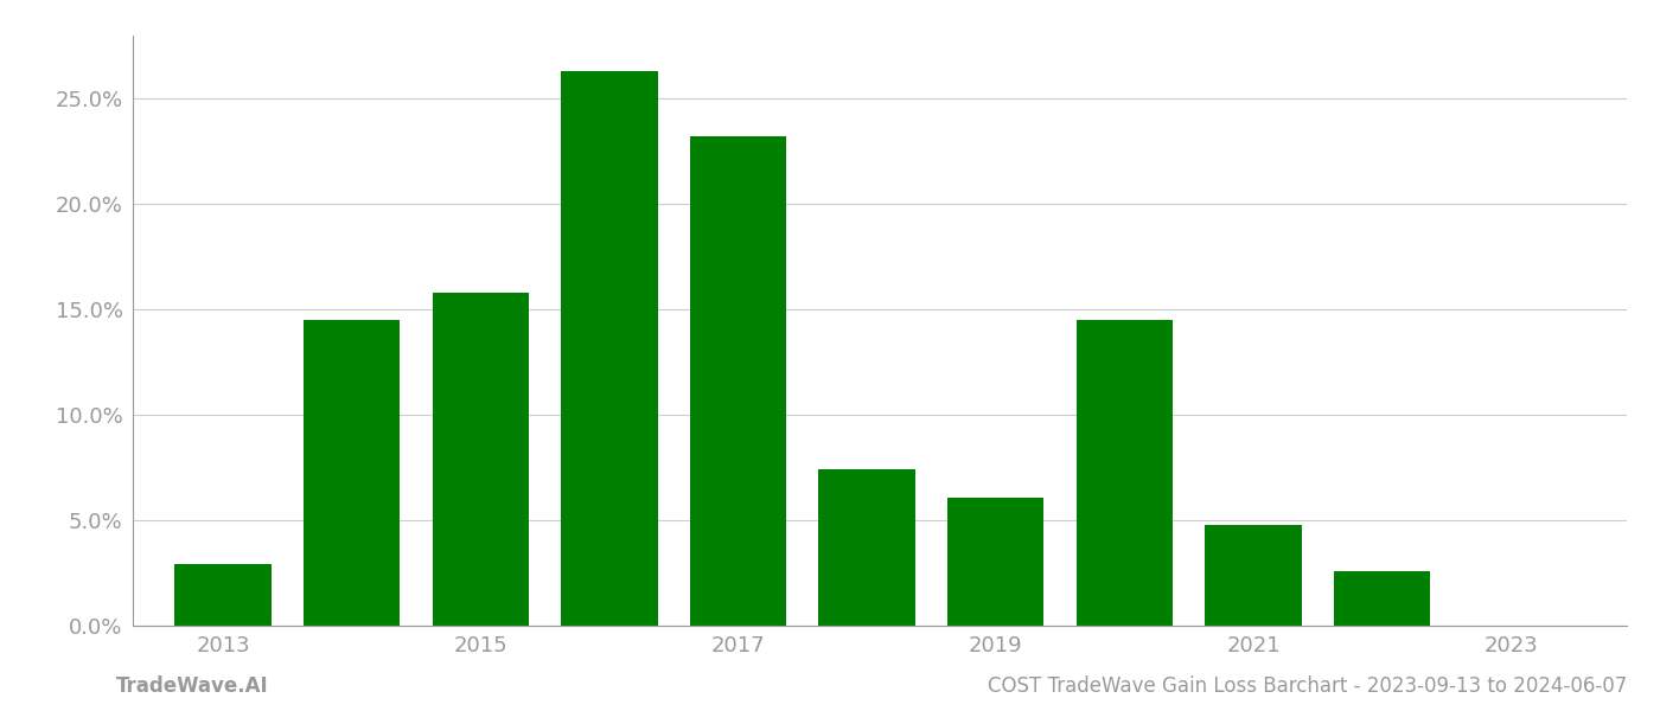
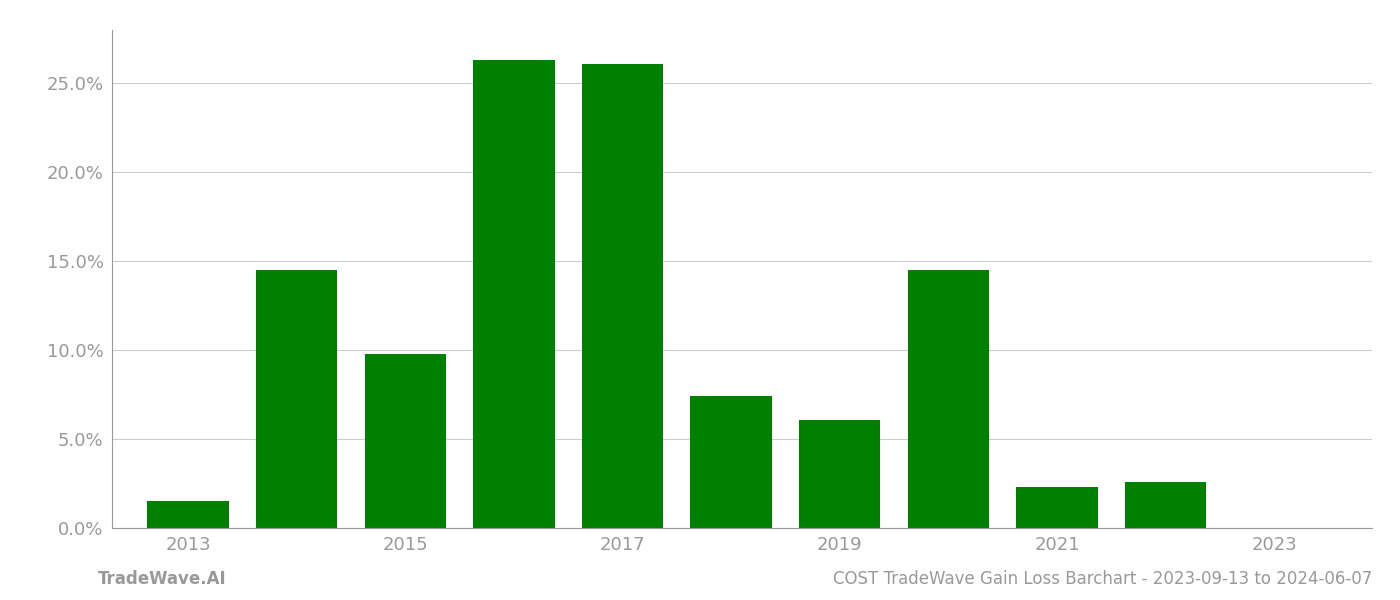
2013: 2.9% -> 1.5%
2015: 15.8% -> 9.8%
2017: 23.2% -> 26.1%
2021: 4.8% -> 2.3%
